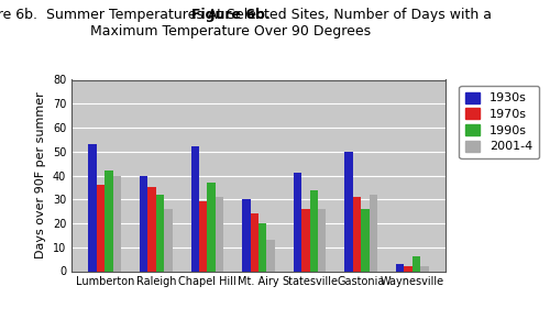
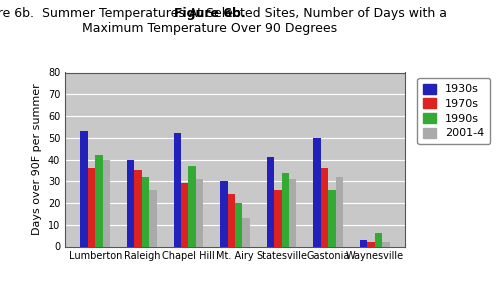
2001-4/Statesville: 26 -> 31
1970s/Gastonia: 31 -> 36
